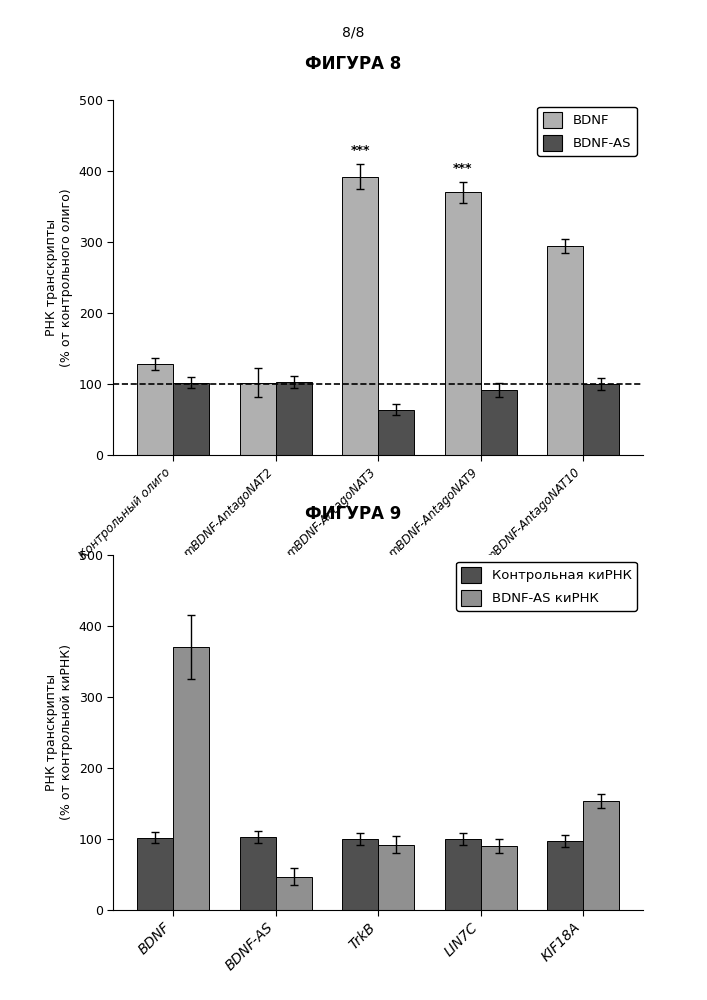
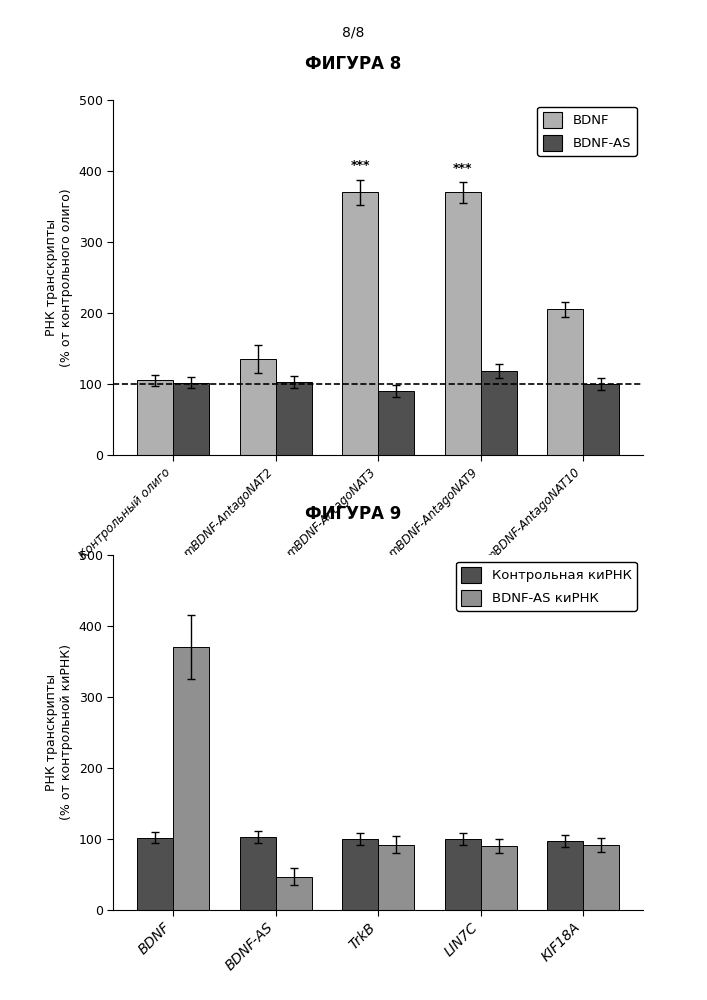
BDNF/Контрольный олиго: 128 -> 105
BDNF/mBDNF-AntagoNAT2: 102 -> 135
BDNF/mBDNF-AntagoNAT3: 392 -> 370
BDNF-AS/mBDNF-AntagoNAT3: 64 -> 90
BDNF-AS/mBDNF-AntagoNAT9: 92 -> 118
BDNF/mBDNF-AntagoNAT10: 294 -> 205
BDNF-AS киРНК/KIF18A: 154 -> 92
